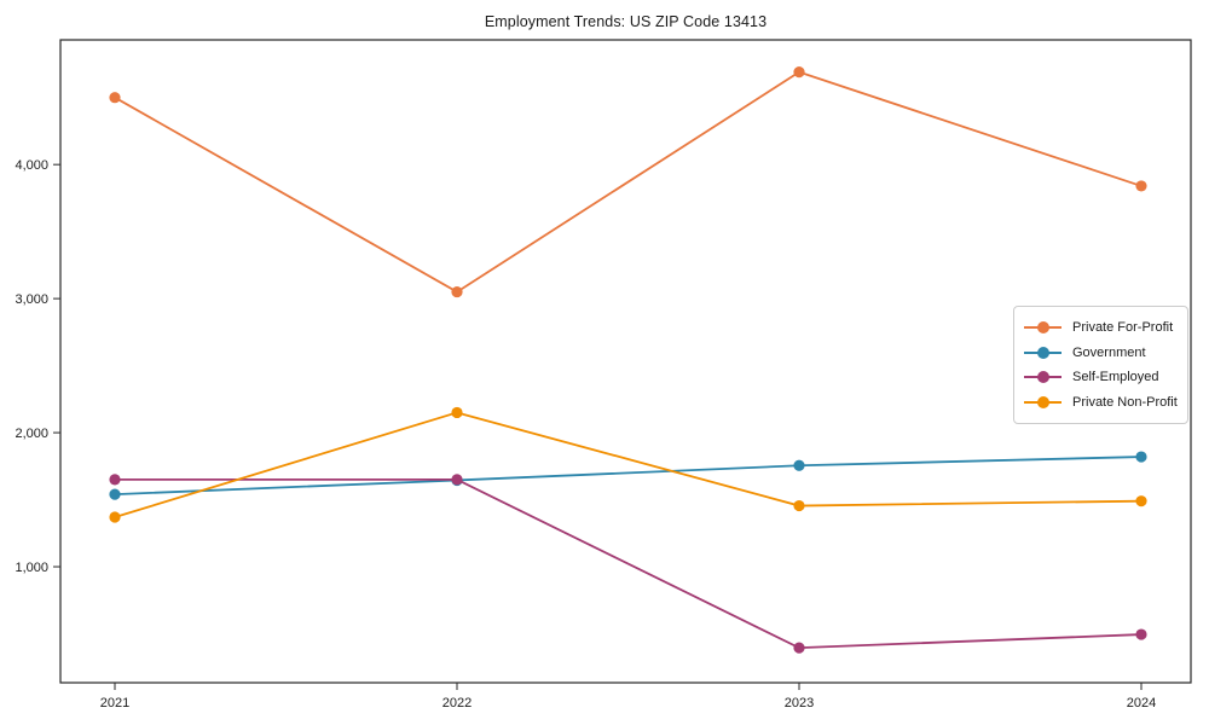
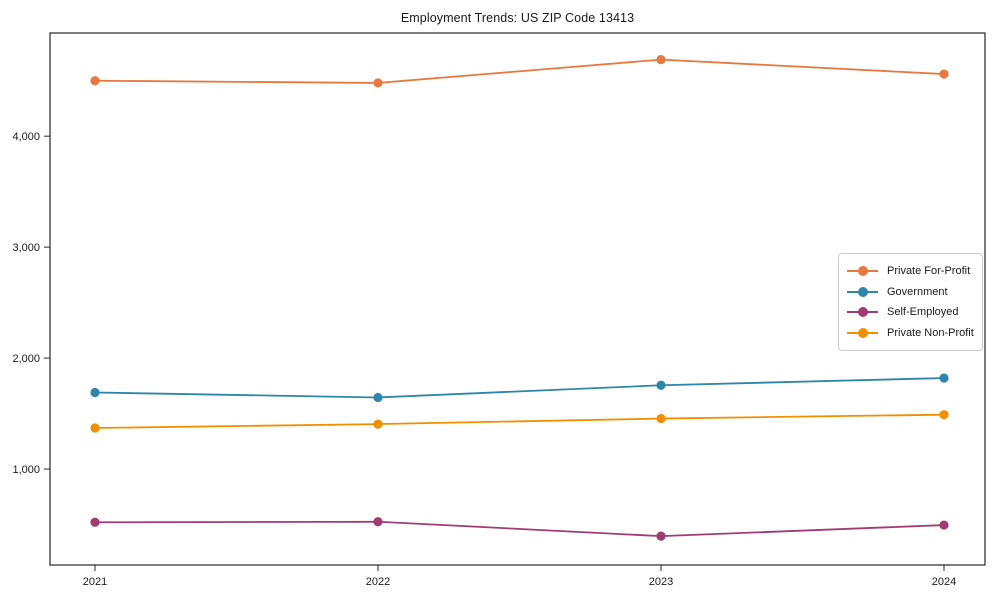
Government/2021: 1540 -> 1690
Self-Employed/2021: 1650 -> 520
Private For-Profit/2022: 3050 -> 4480
Self-Employed/2022: 1650 -> 520
Private Non-Profit/2022: 2150 -> 1400
Private For-Profit/2024: 3840 -> 4560
